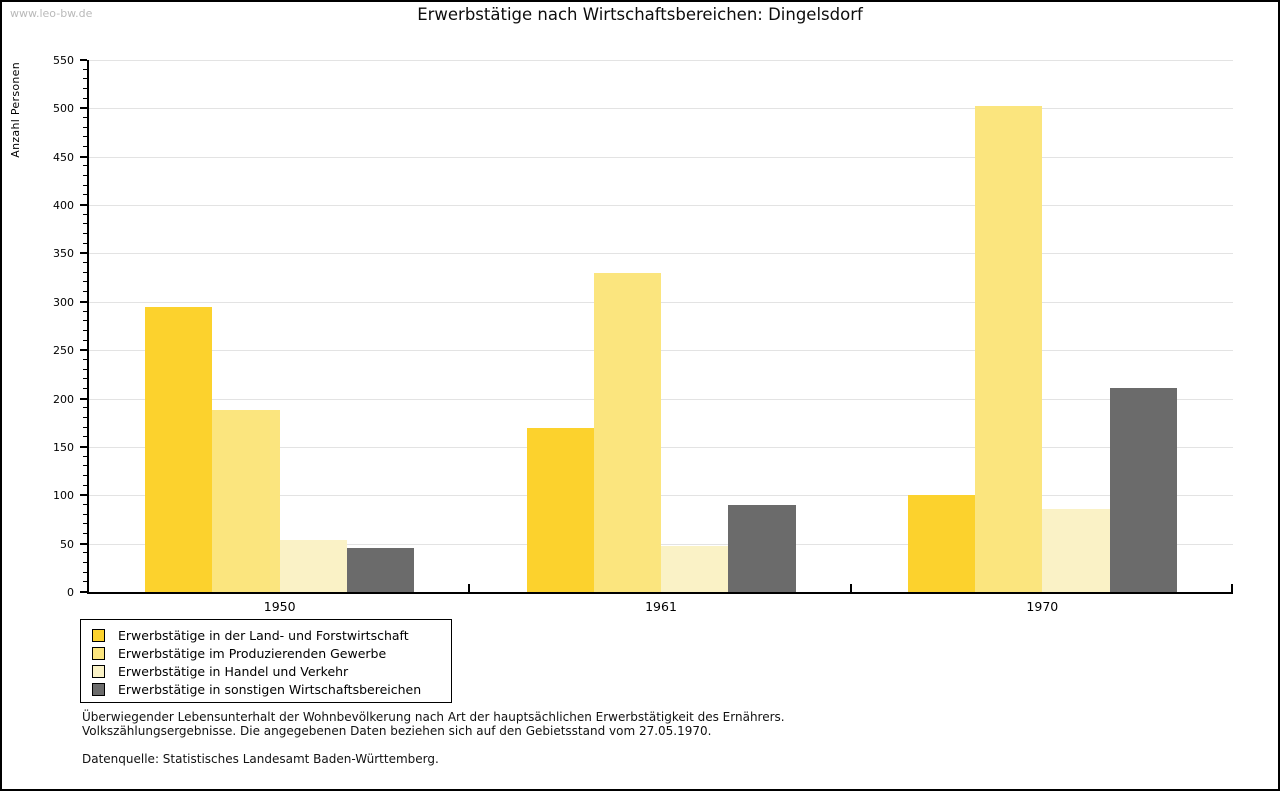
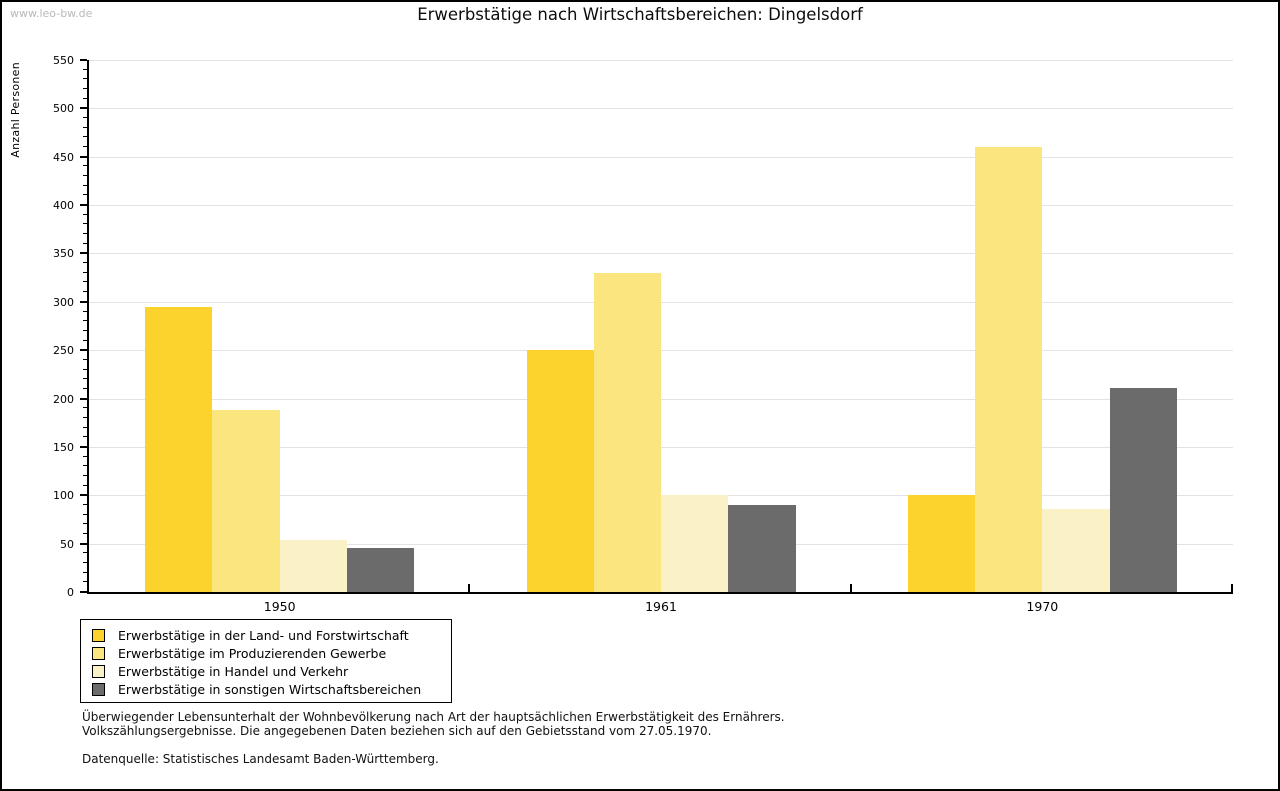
Erwerbstätige in der Land- und Forstwirtschaft/1961: 170 -> 250
Erwerbstätige in Handel und Verkehr/1961: 50 -> 100
Erwerbstätige im Produzierenden Gewerbe/1970: 500 -> 460
